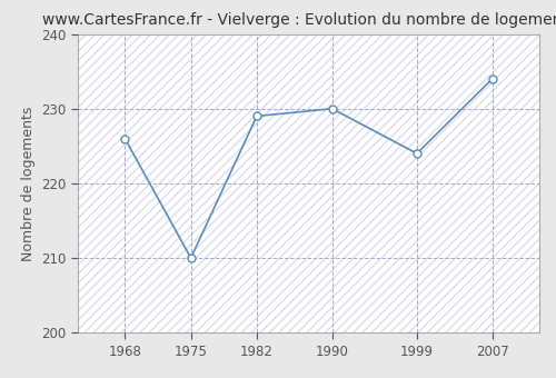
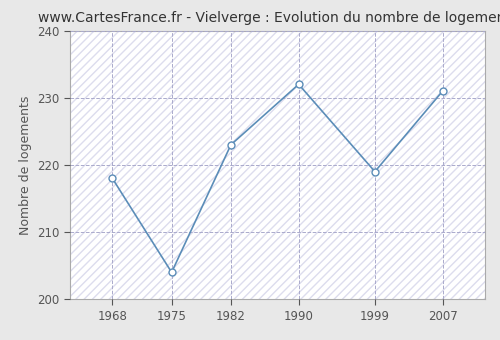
1968: 226 -> 218
1975: 210 -> 204
1982: 229 -> 223
1990: 230 -> 232
1999: 224 -> 219
2007: 234 -> 231
